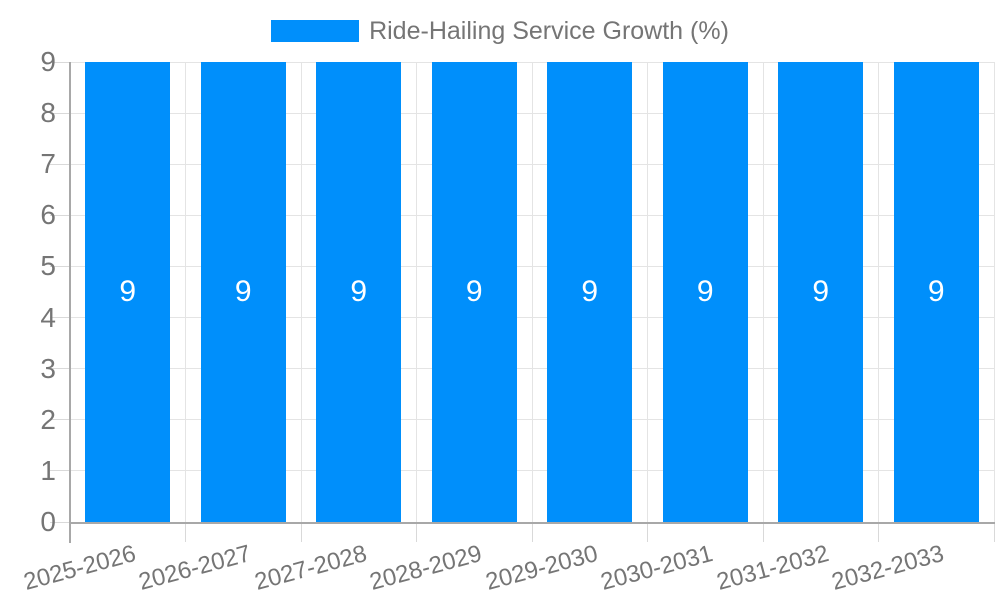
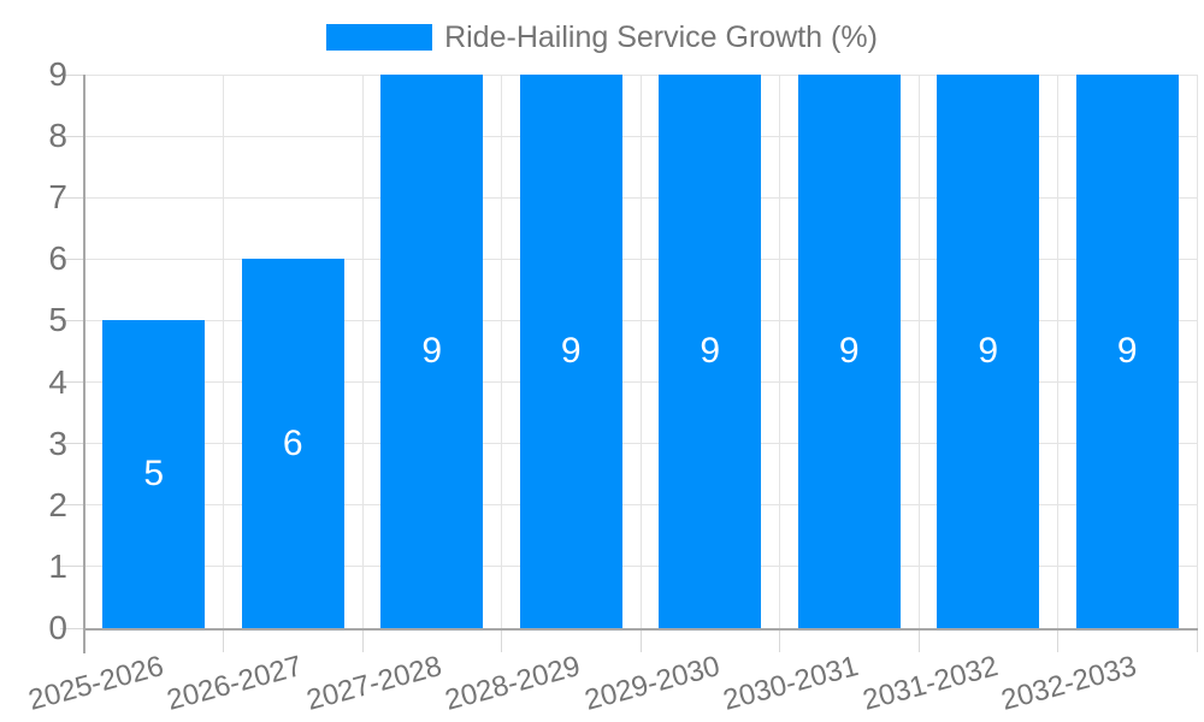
2025-2026: 9 -> 5
2026-2027: 9 -> 6
